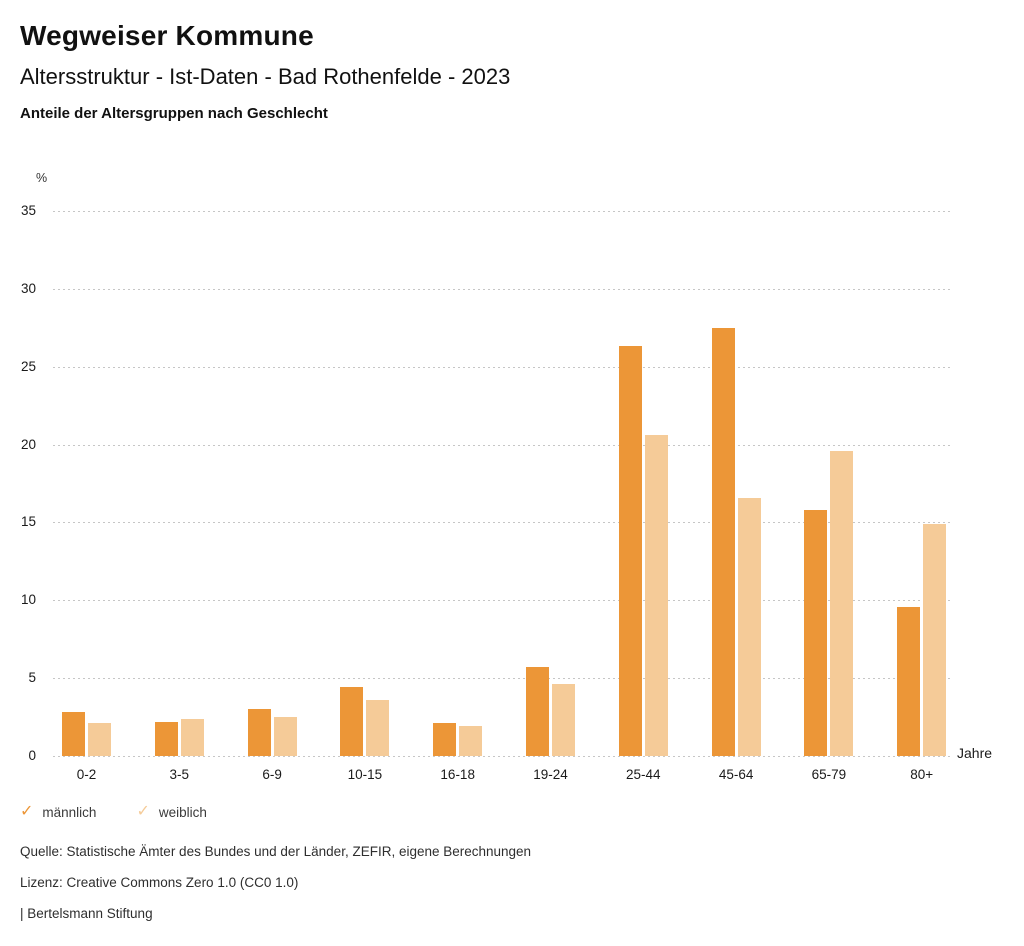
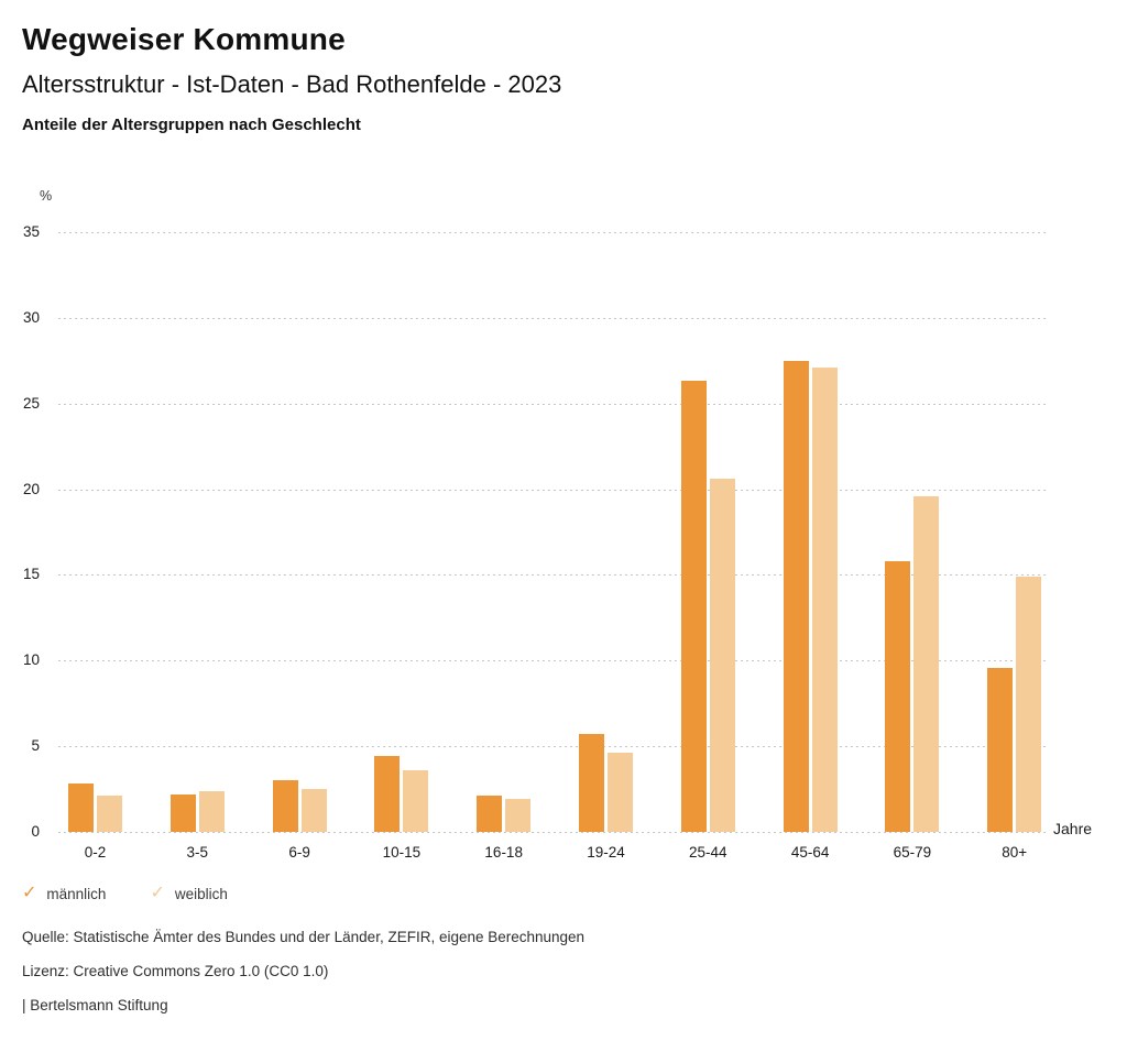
weiblich/45-64: 16.6 -> 27.1
